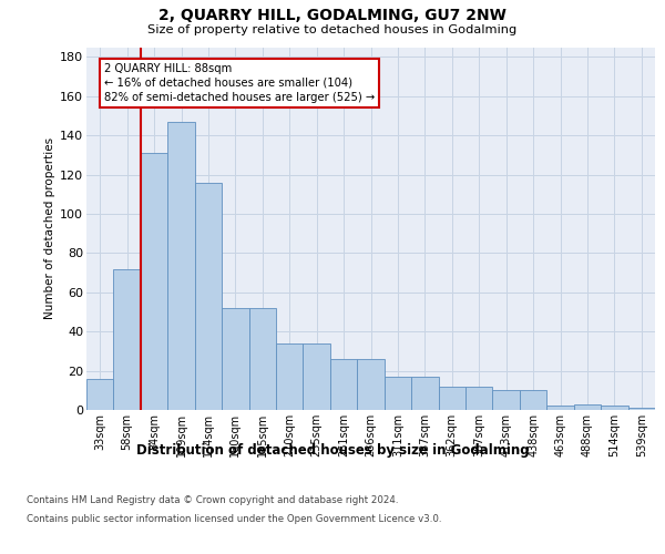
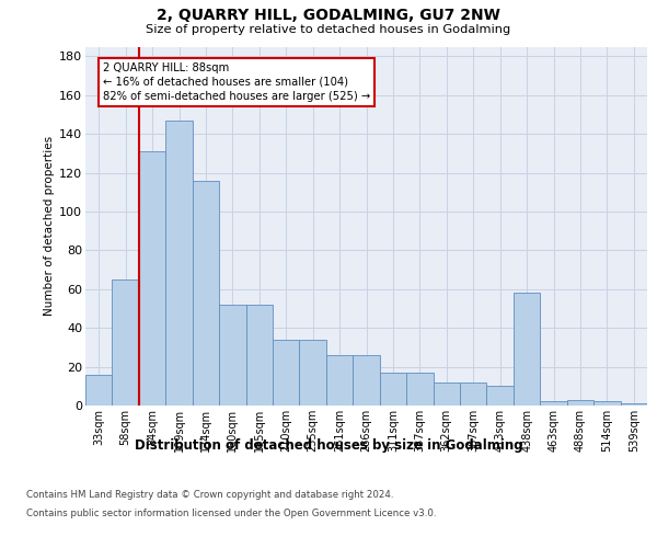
58sqm: 72 -> 65
438sqm: 10 -> 58
